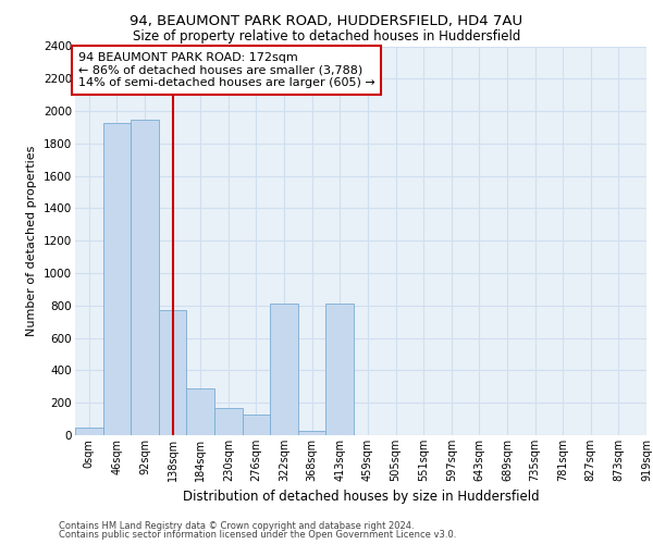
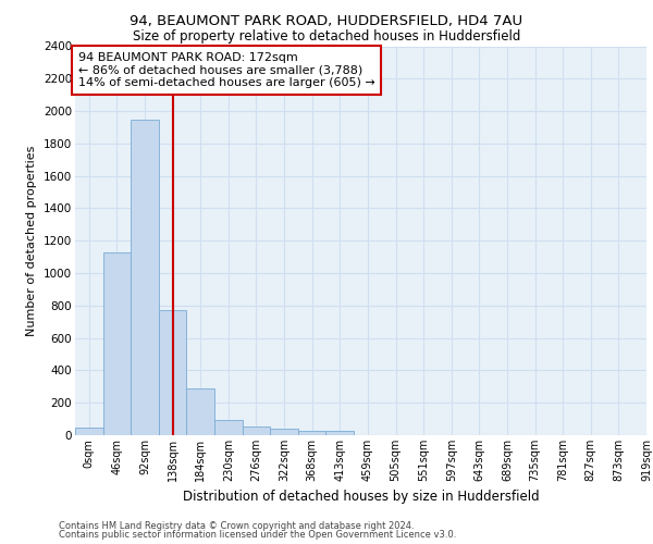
46sqm: 1930 -> 1130
230sqm: 170 -> 100
276sqm: 130 -> 60
322sqm: 810 -> 40
413sqm: 810 -> 30
